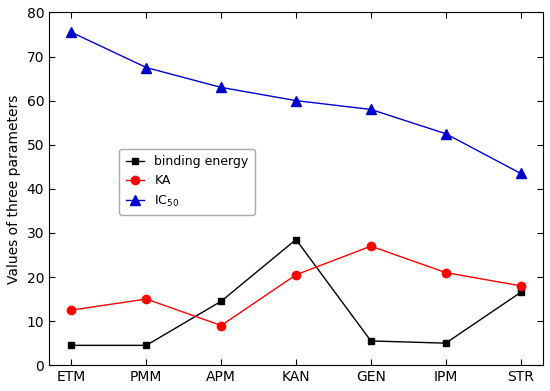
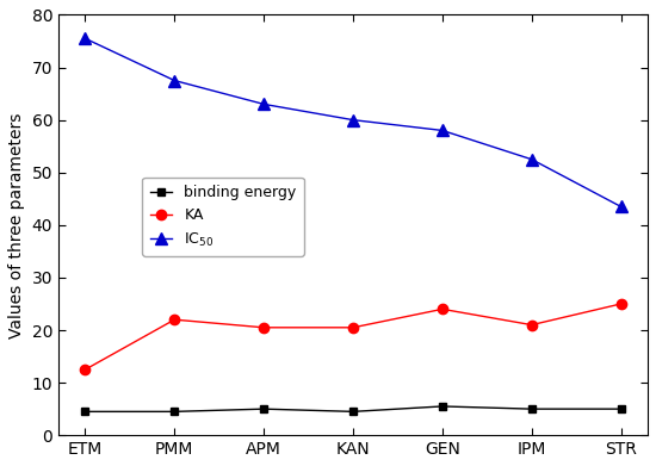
KA/PMM: 15.0 -> 22.0
binding energy/APM: 14.5 -> 5.0
KA/APM: 9.0 -> 20.5
binding energy/KAN: 28.5 -> 4.5
KA/GEN: 27.0 -> 24.0
binding energy/STR: 16.5 -> 5.0
KA/STR: 18.0 -> 25.0
